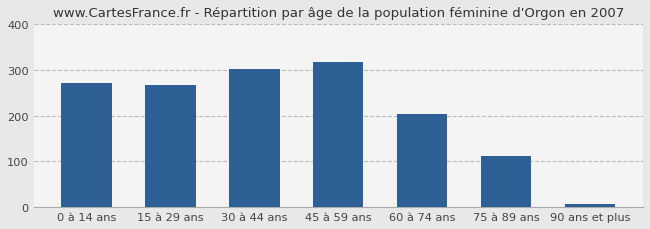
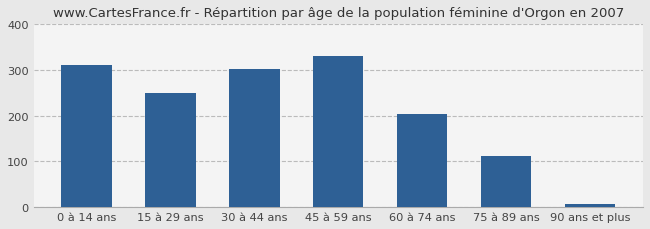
0 à 14 ans: 272 -> 310
15 à 29 ans: 267 -> 250
45 à 59 ans: 317 -> 330
